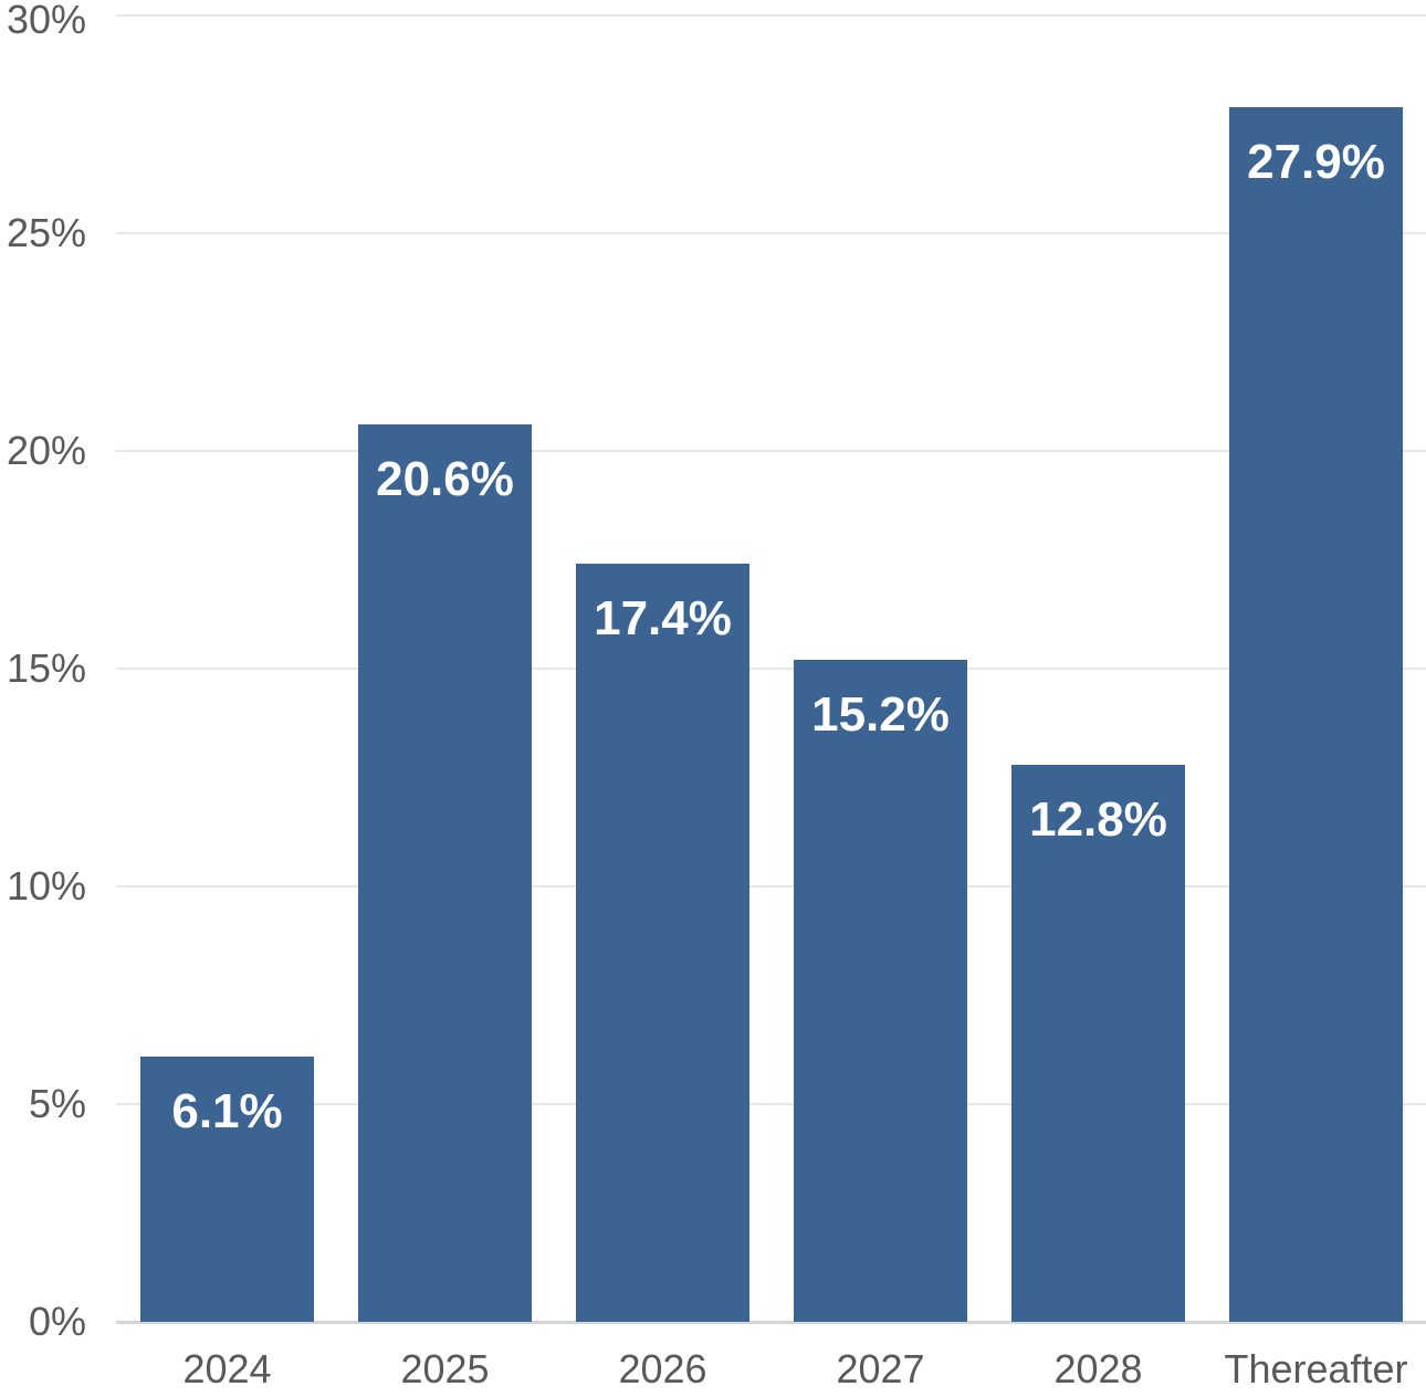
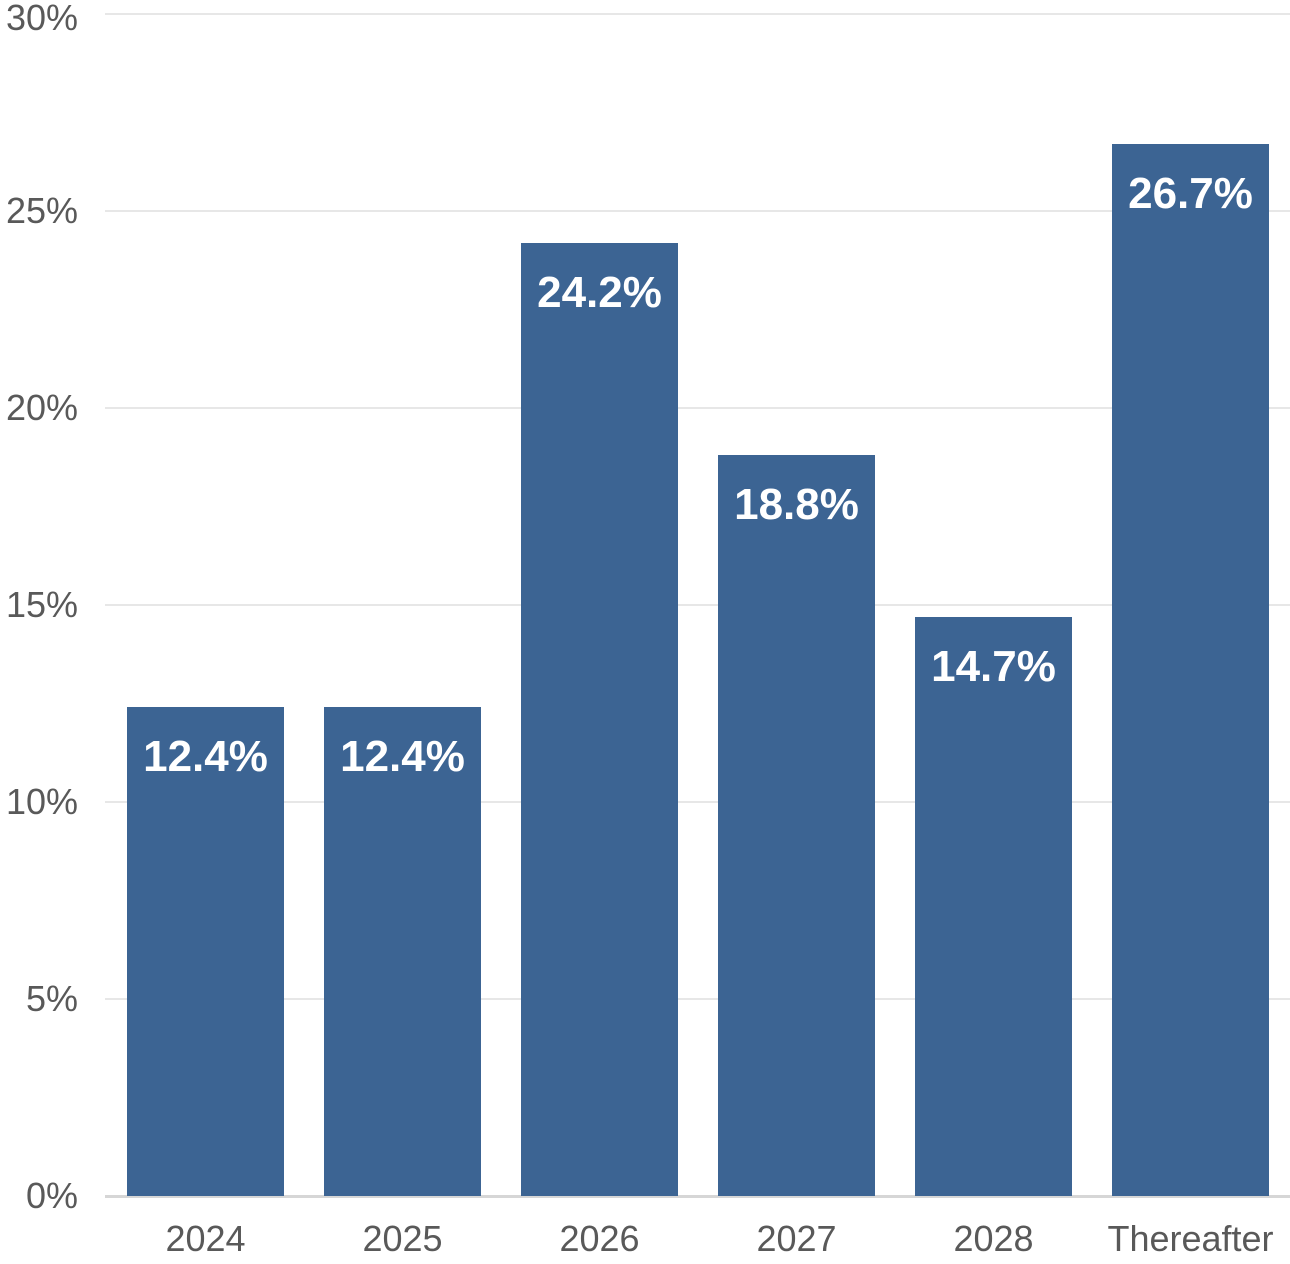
2024: 6.1% -> 12.4%
2025: 20.6% -> 12.4%
2026: 17.4% -> 24.2%
2027: 15.2% -> 18.8%
2028: 12.8% -> 14.7%
Thereafter: 27.9% -> 26.7%
